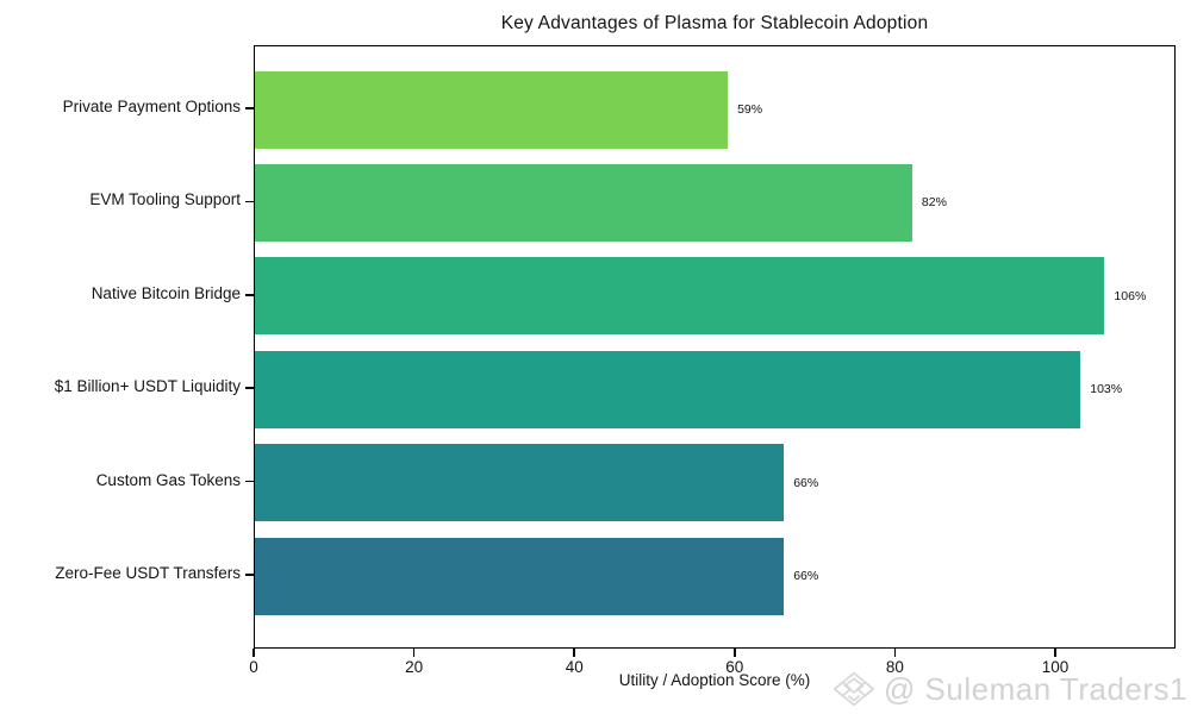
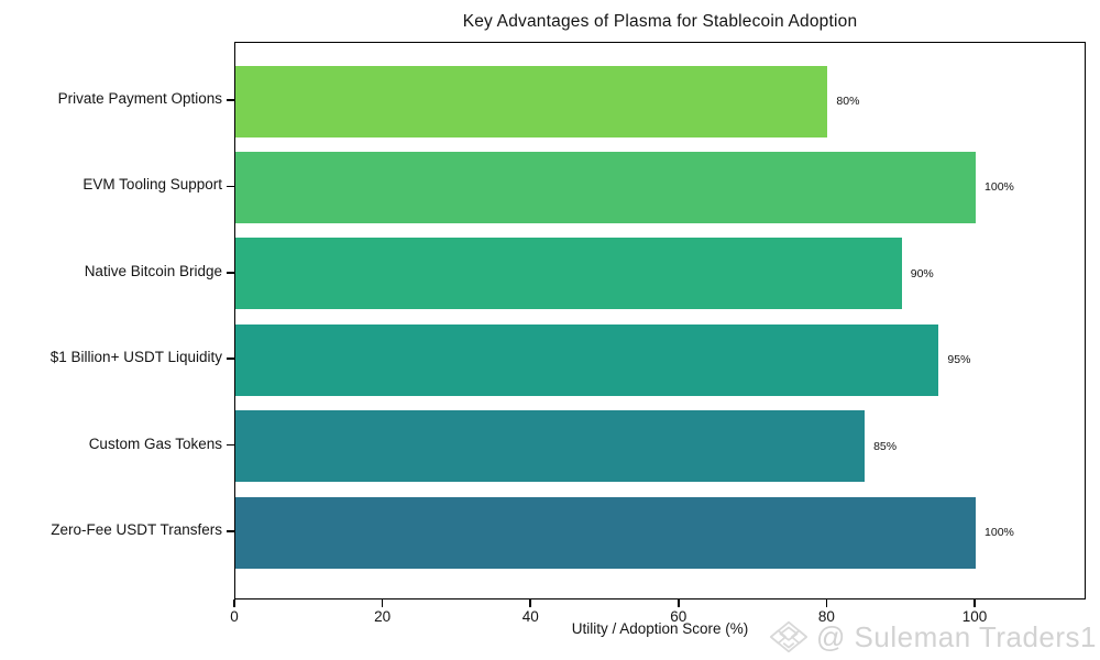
Private Payment Options: 59% -> 80%
EVM Tooling Support: 82% -> 100%
Native Bitcoin Bridge: 106% -> 90%
$1 Billion+ USDT Liquidity: 103% -> 95%
Custom Gas Tokens: 66% -> 85%
Zero-Fee USDT Transfers: 66% -> 100%
